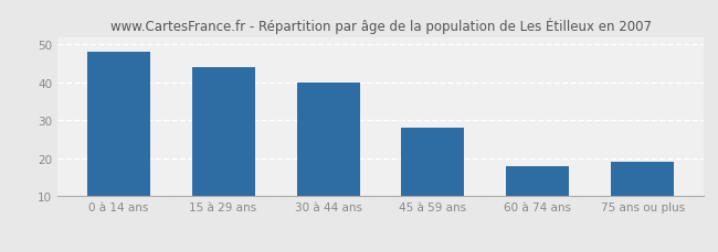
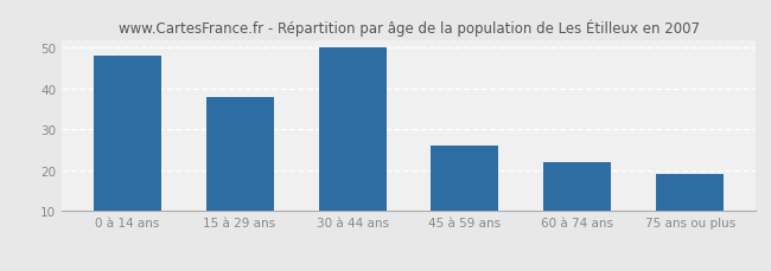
15 à 29 ans: 44 -> 38
30 à 44 ans: 40 -> 50
45 à 59 ans: 28 -> 26
60 à 74 ans: 18 -> 22
